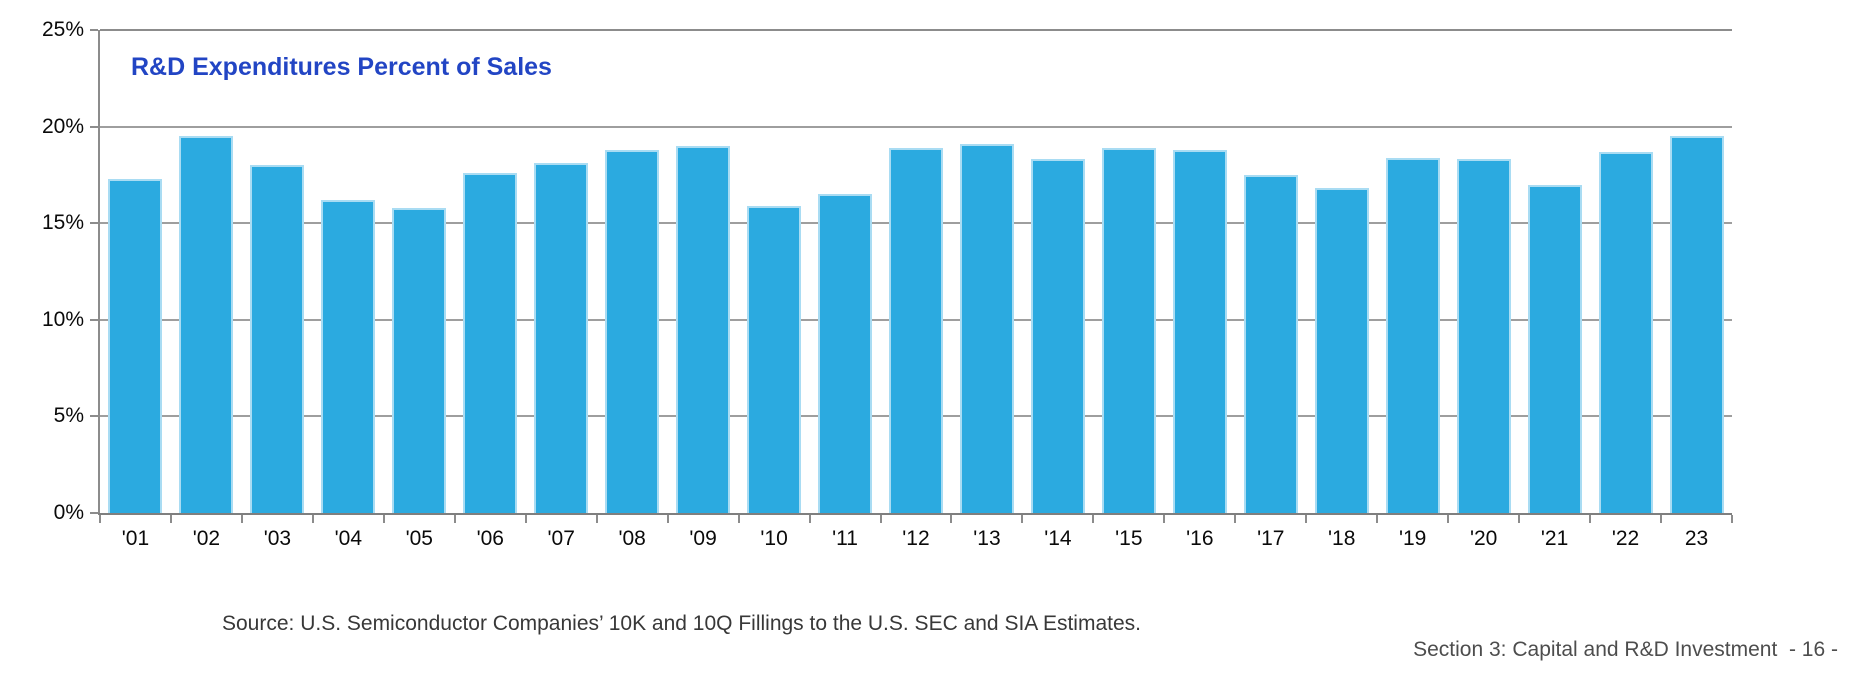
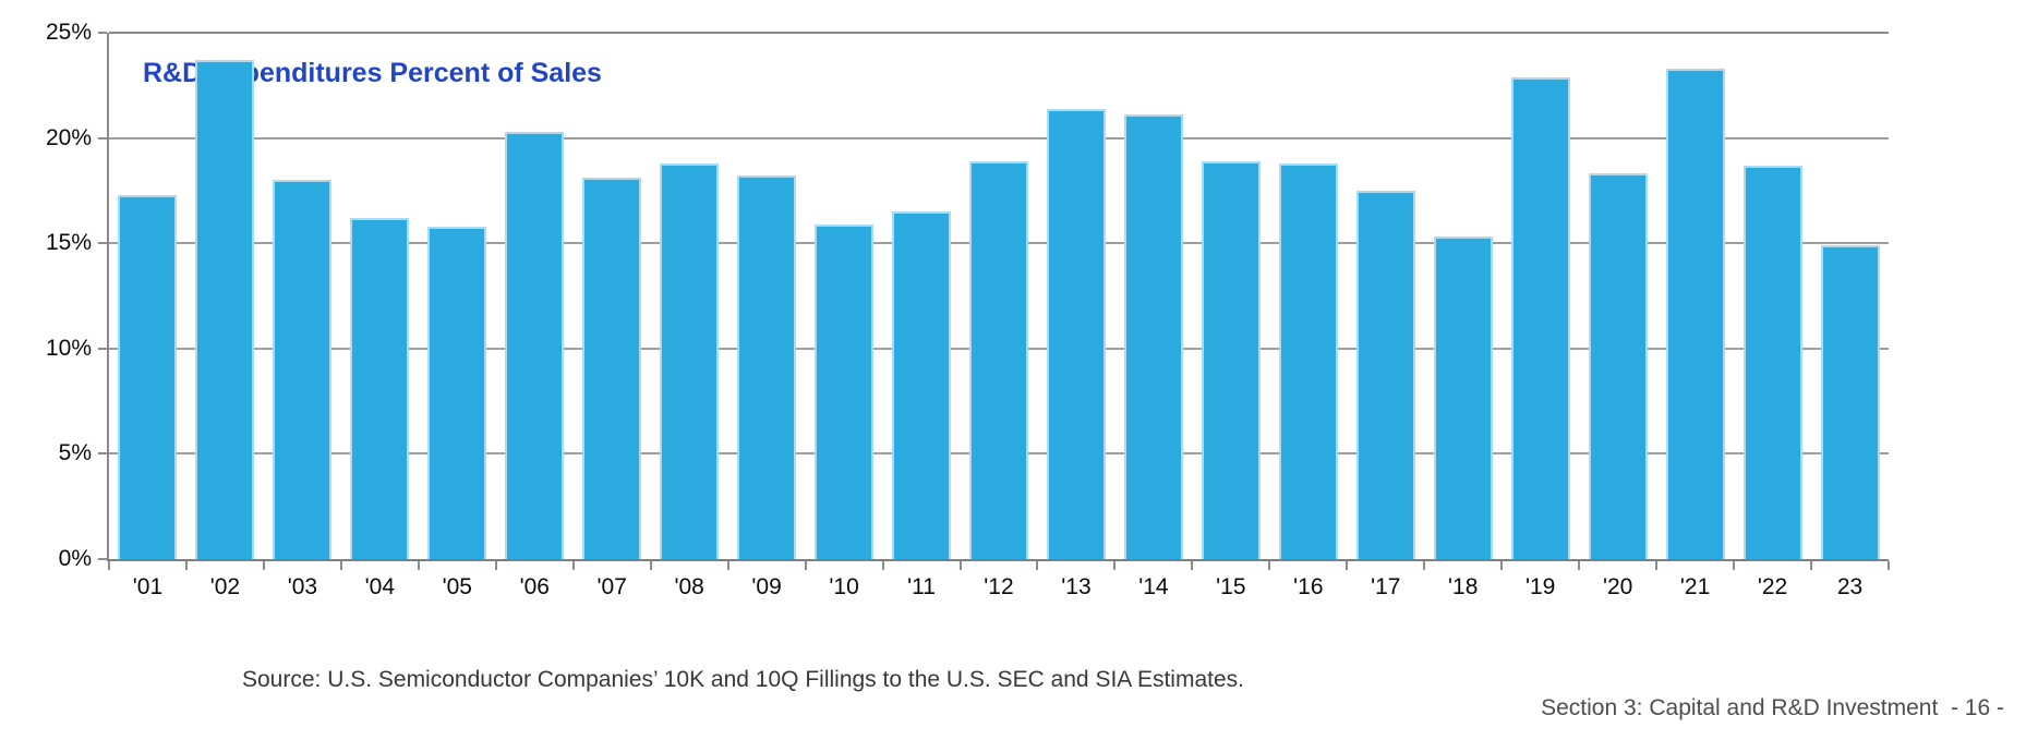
'02: 19.5% -> 23.7%
'06: 17.6% -> 20.3%
'09: 19.0% -> 18.2%
'13: 19.1% -> 21.4%
'14: 18.3% -> 21.1%
'18: 16.8% -> 15.3%
'19: 18.4% -> 22.9%
'21: 17.0% -> 23.3%
23: 19.5% -> 14.9%
